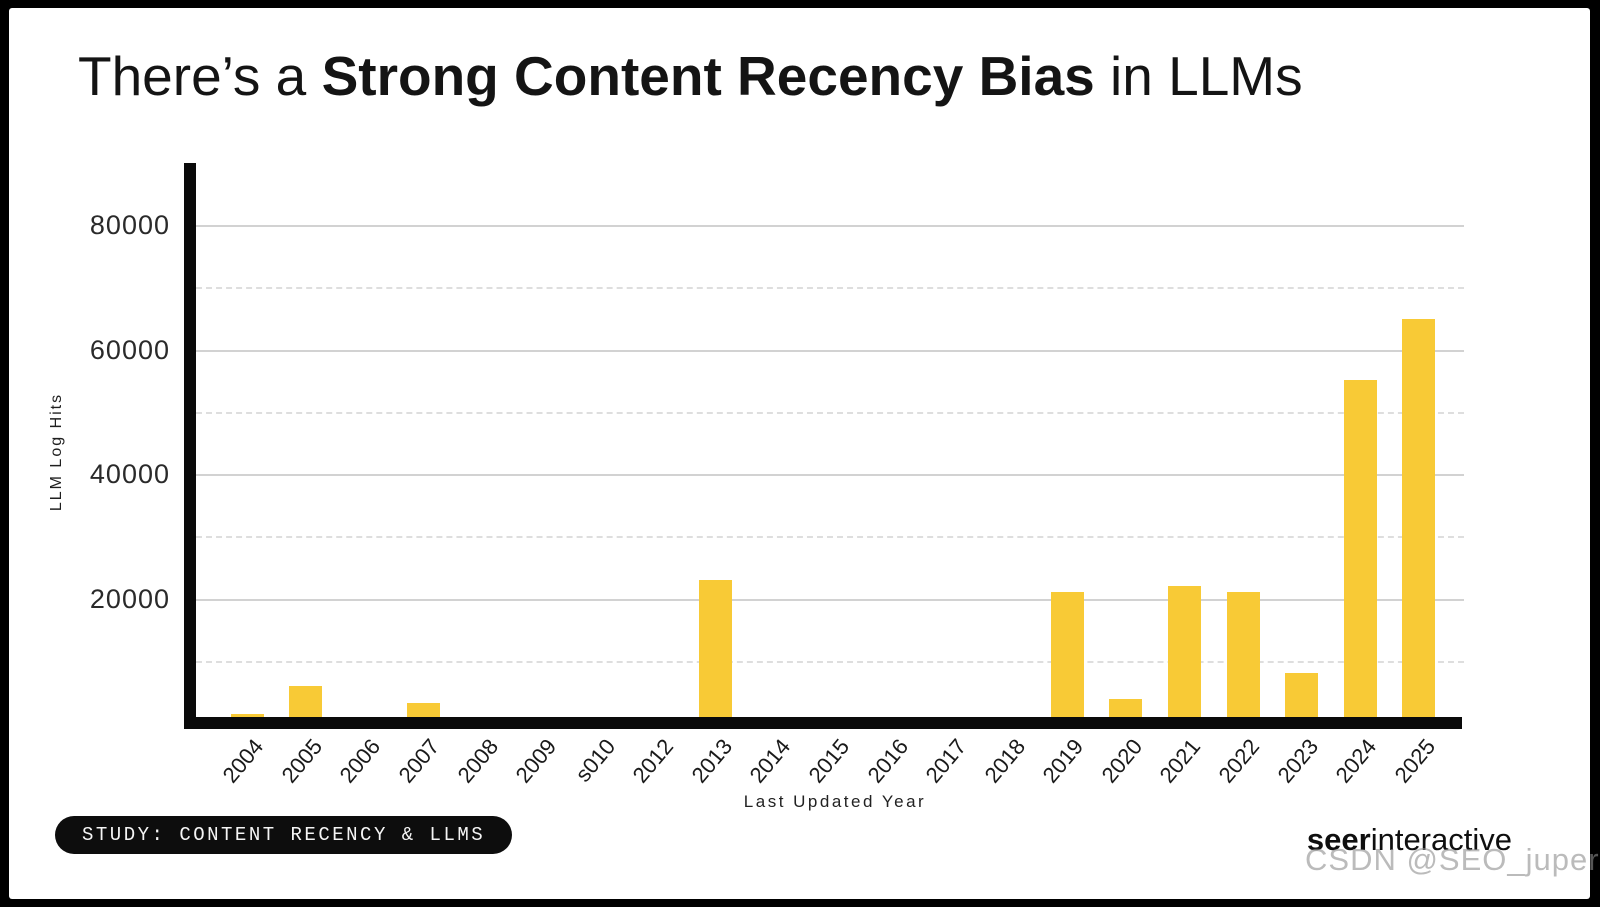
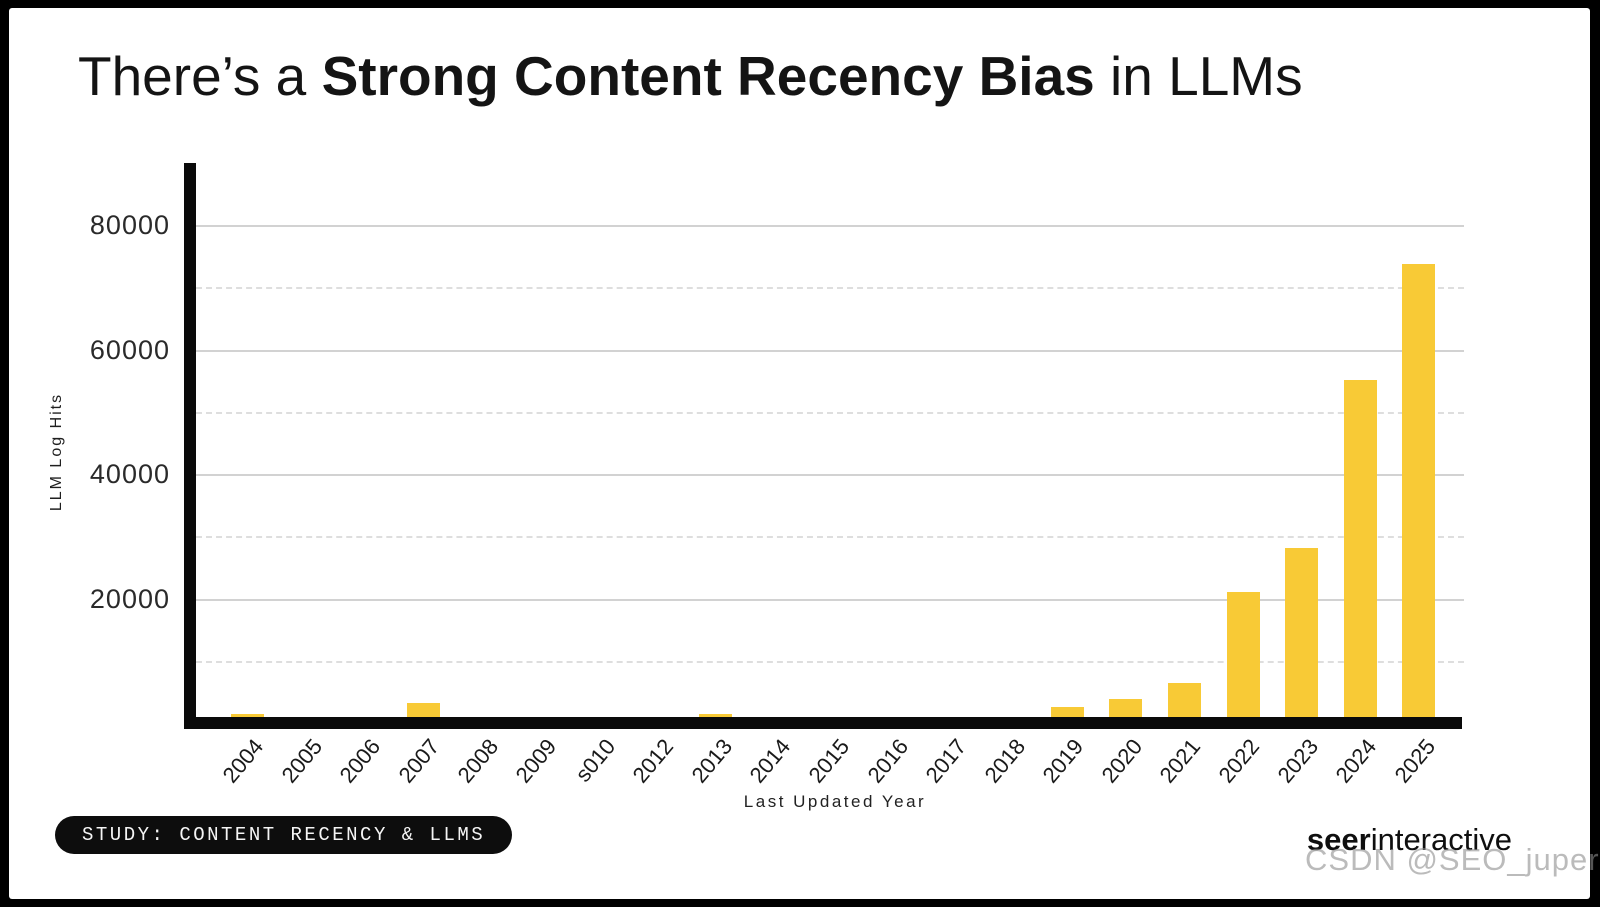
2005: 6000 -> 1000
2013: 23000 -> 2000
2019: 21000 -> 3000
2021: 22000 -> 6000
2023: 8000 -> 28000
2025: 65000 -> 74000
